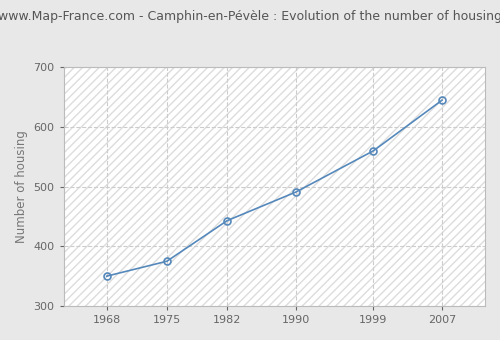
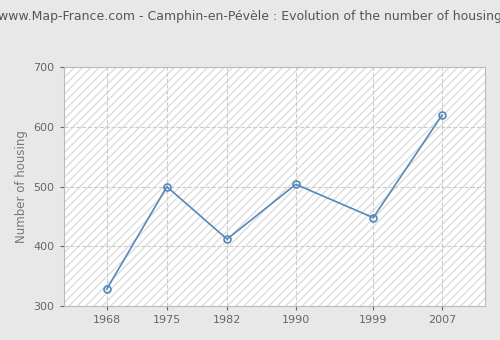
1968: 350 -> 328
1975: 375 -> 500
1982: 443 -> 412
1990: 491 -> 504
1999: 560 -> 448
2007: 645 -> 620
